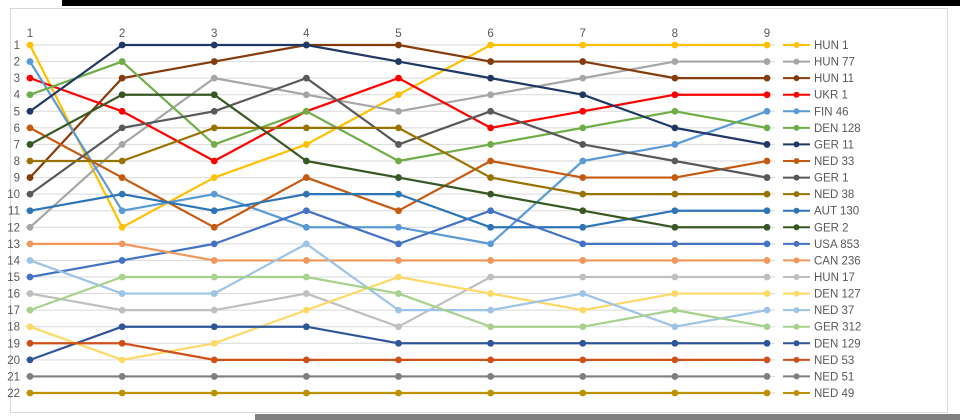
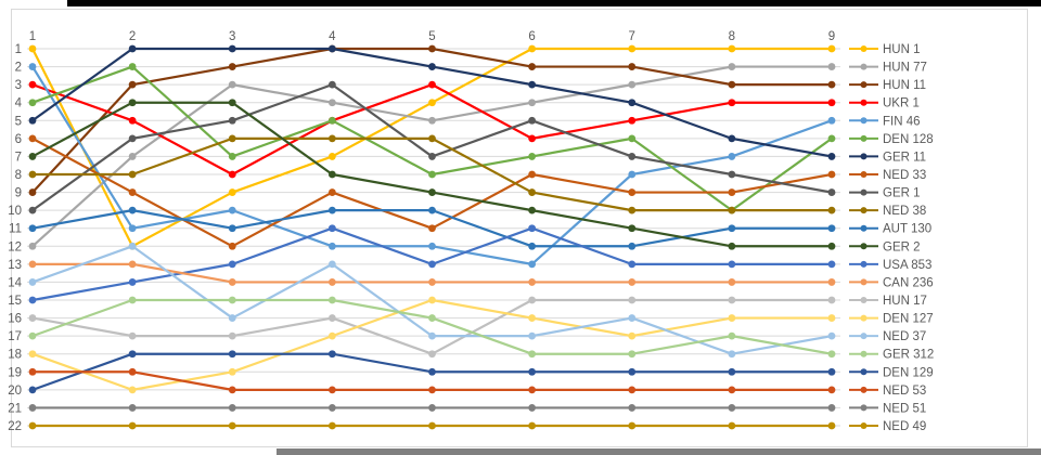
NED 37/2: 16 -> 12
DEN 128/8: 5 -> 10
